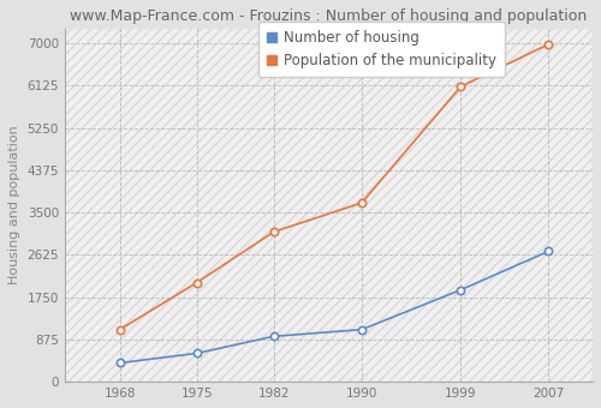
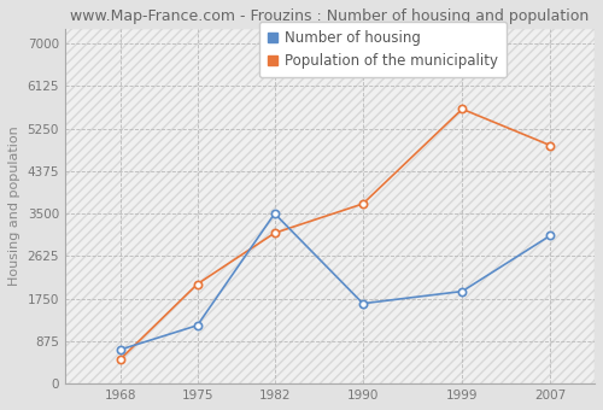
Number of housing/1968: 390 -> 700
Population of the municipality/1968: 1080 -> 500
Number of housing/1975: 590 -> 1200
Number of housing/1982: 940 -> 3500
Number of housing/1990: 1080 -> 1650
Population of the municipality/1999: 6100 -> 5650
Number of housing/2007: 2700 -> 3050
Population of the municipality/2007: 6980 -> 4900
